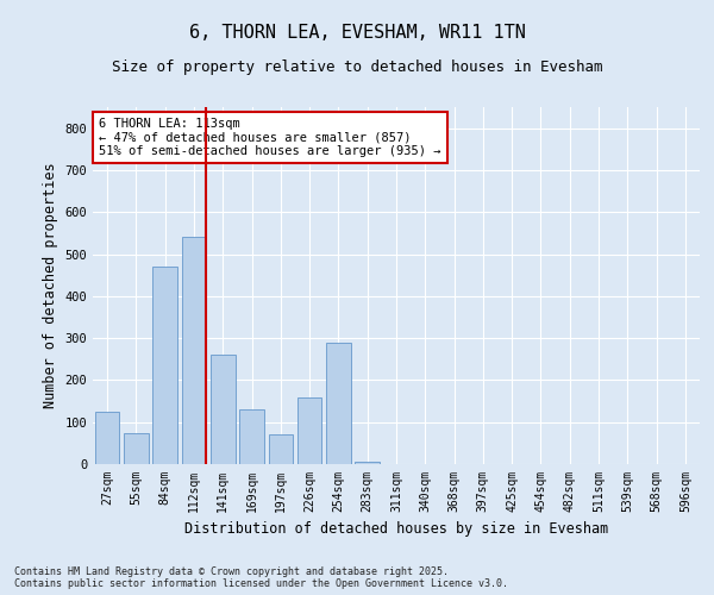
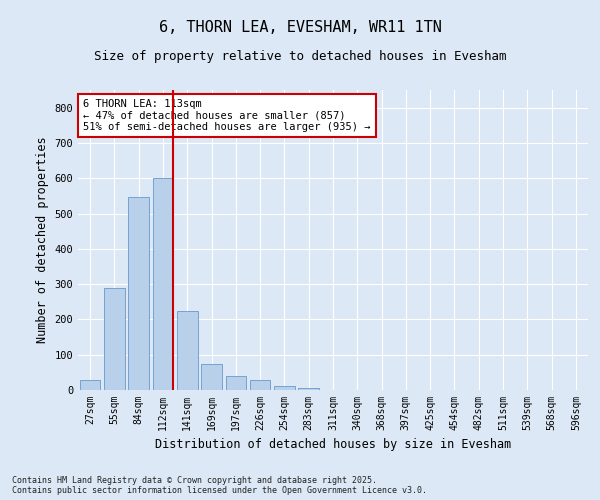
27sqm: 125 -> 28
55sqm: 75 -> 290
84sqm: 470 -> 548
112sqm: 540 -> 600
141sqm: 260 -> 225
169sqm: 130 -> 75
197sqm: 70 -> 40
226sqm: 160 -> 28
254sqm: 290 -> 10
